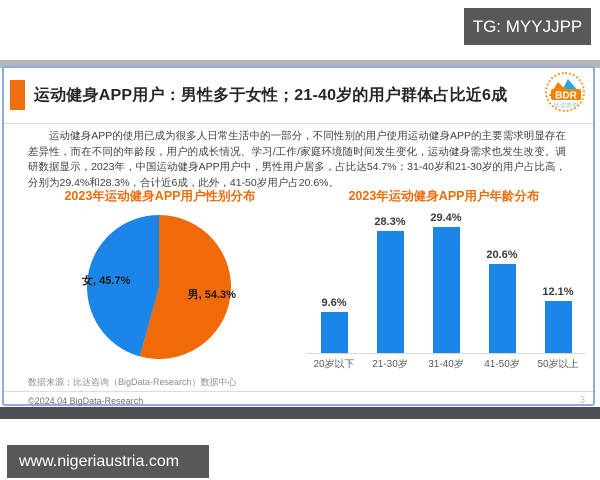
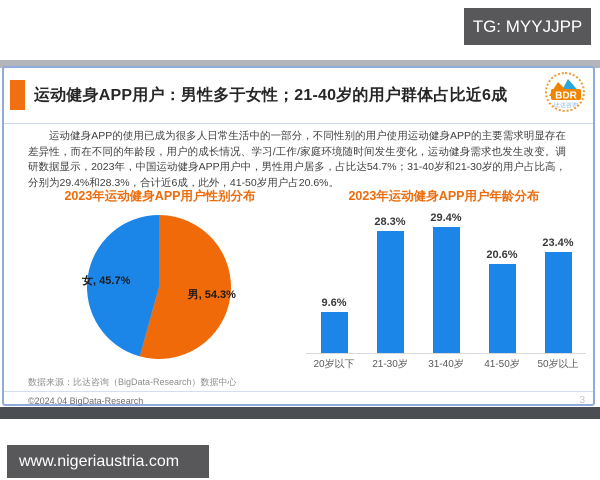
2023年运动健身APP用户年龄分布/50岁以上: 12.1% -> 23.4%
